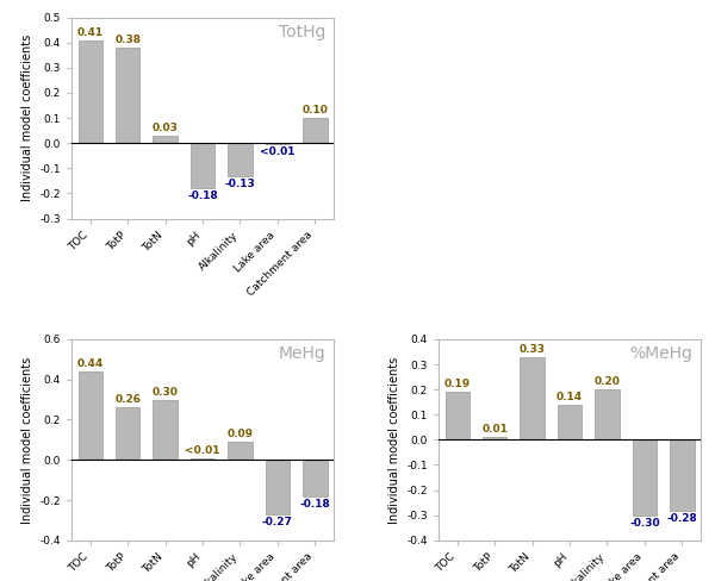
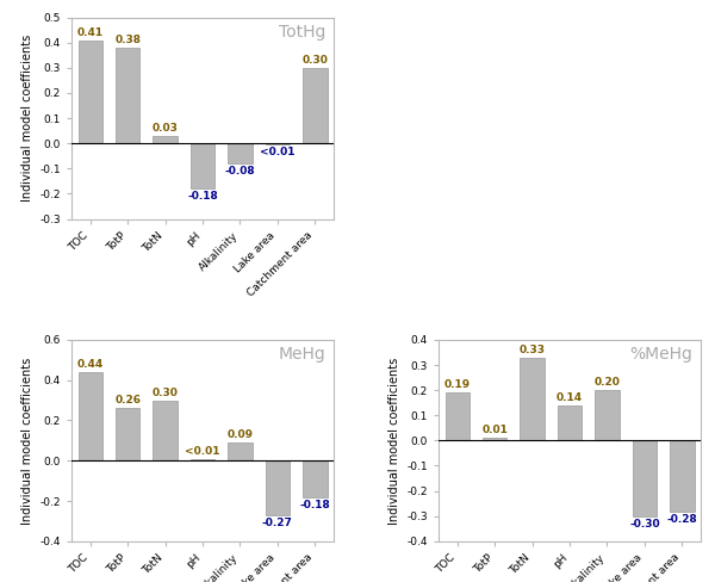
Alkalinity: -0.13 -> -0.08
Catchment area: 0.10 -> 0.30
